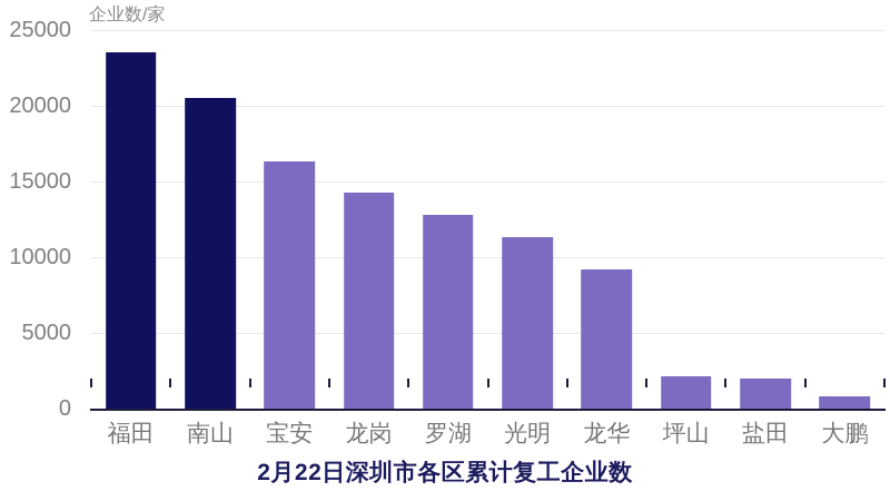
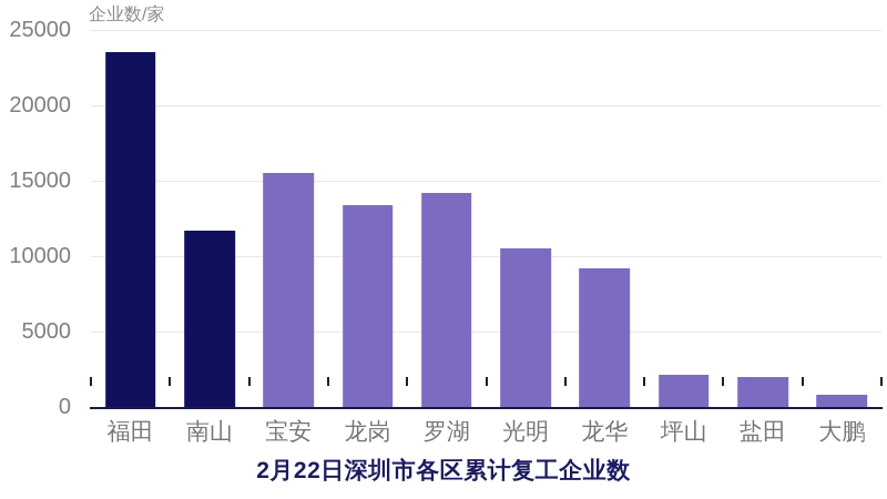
南山: 20500 -> 11700
宝安: 16300 -> 15500
龙岗: 14300 -> 13400
罗湖: 12800 -> 14200
光明: 11300 -> 10500
